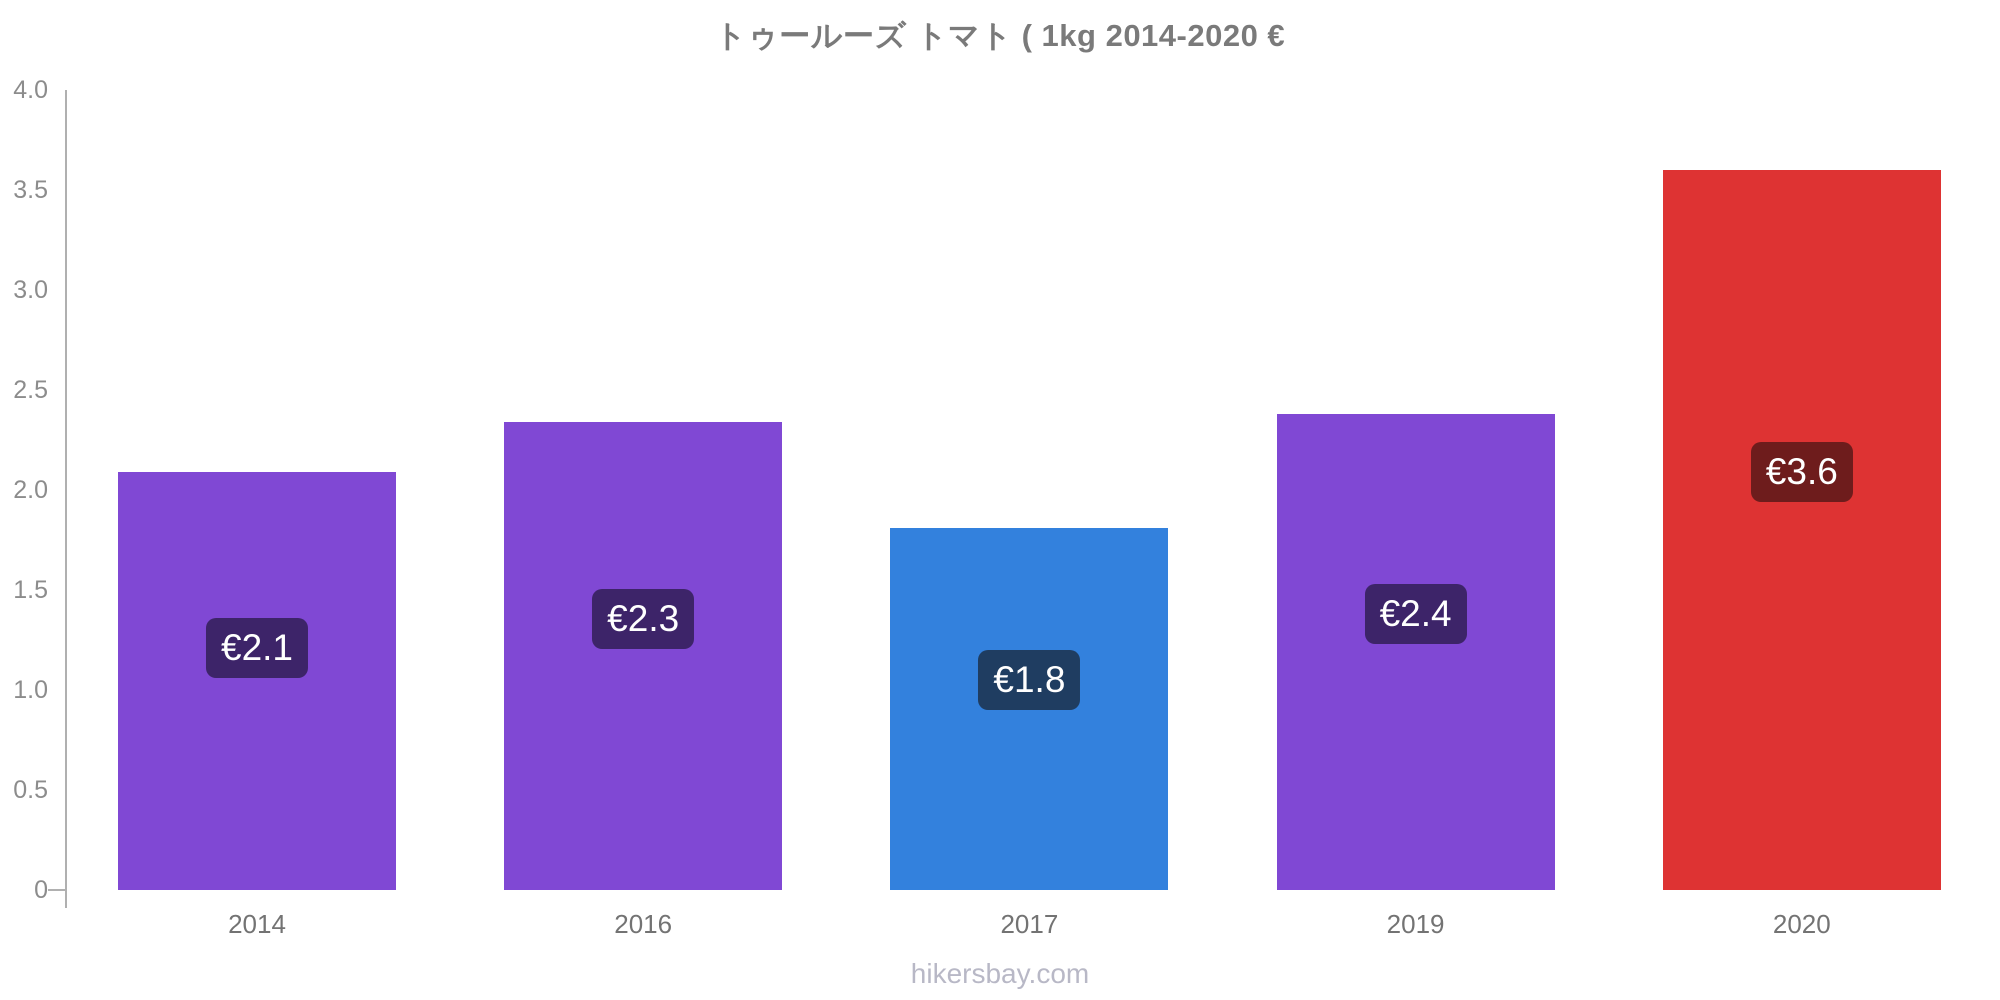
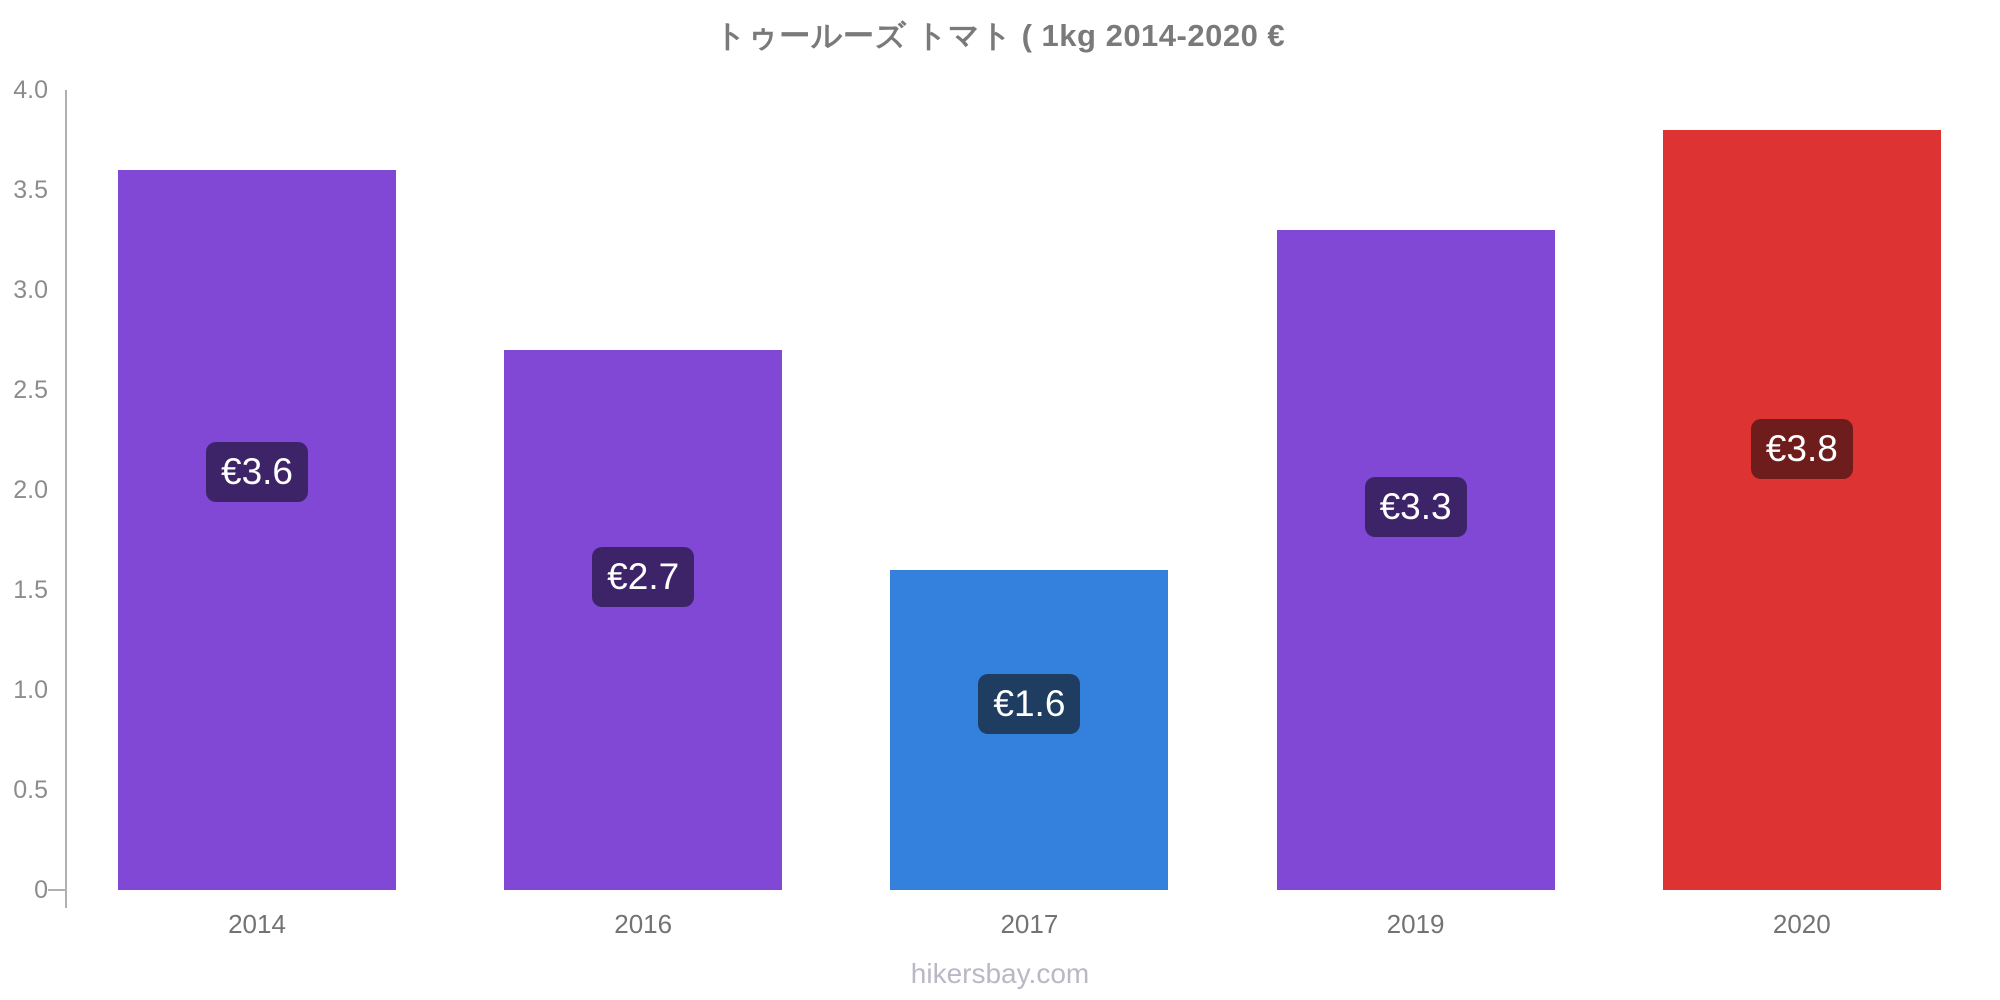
2014: €2.1 -> €3.6
2016: €2.3 -> €2.7
2017: €1.8 -> €1.6
2019: €2.4 -> €3.3
2020: €3.6 -> €3.8
